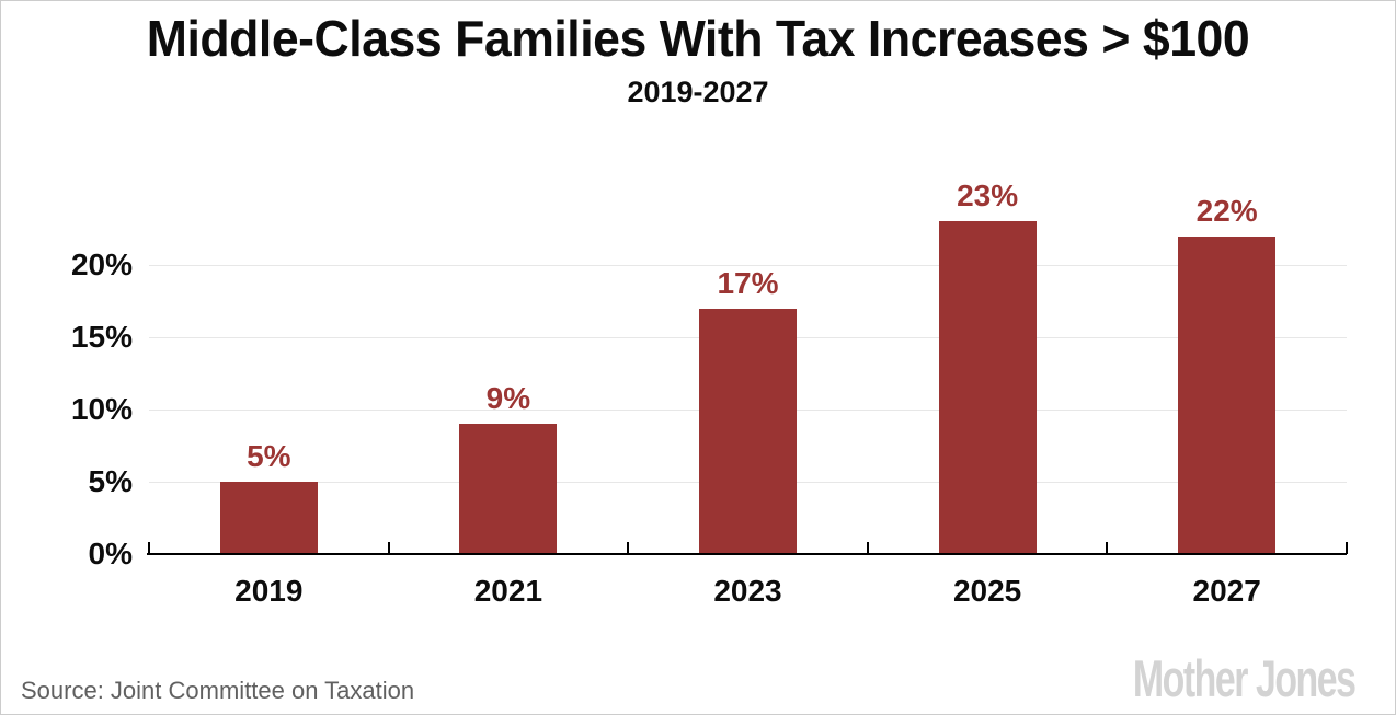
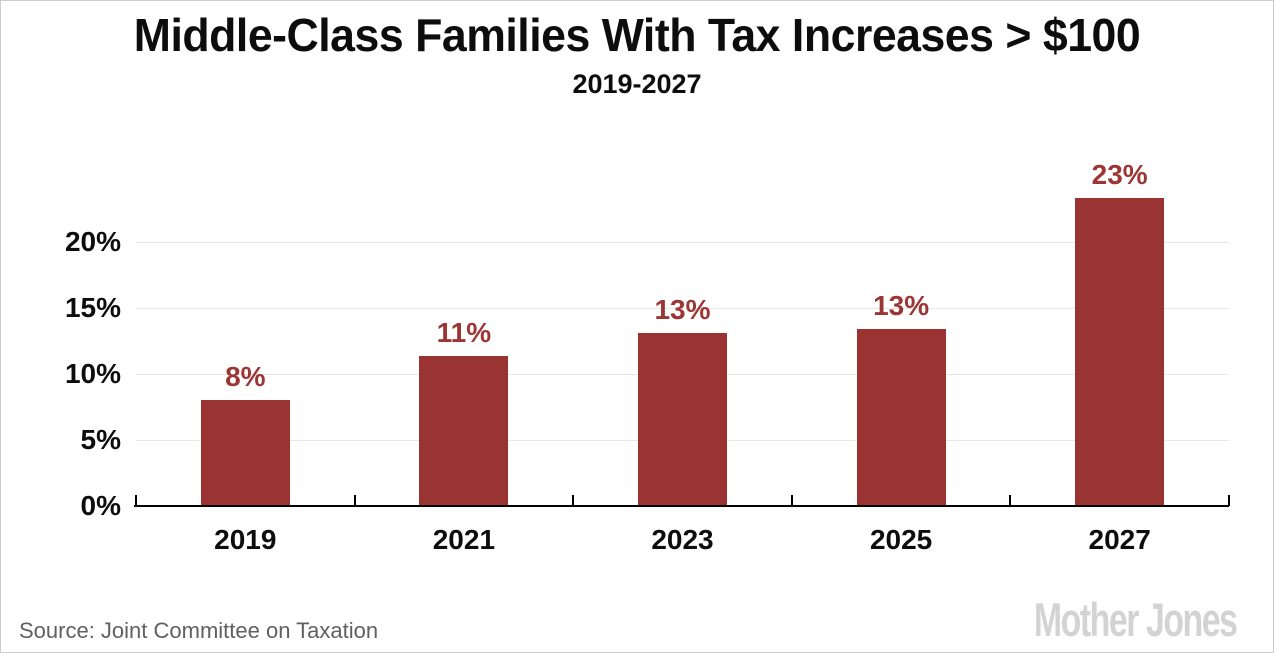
2019: 5% -> 8%
2021: 9% -> 11%
2023: 17% -> 13%
2025: 23% -> 13%
2027: 22% -> 23%
